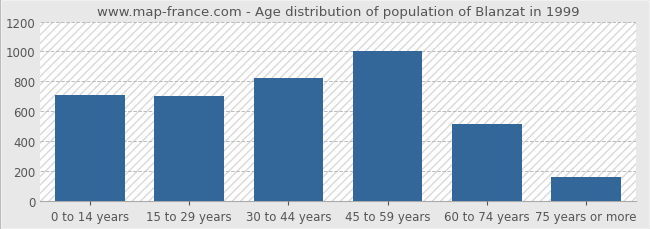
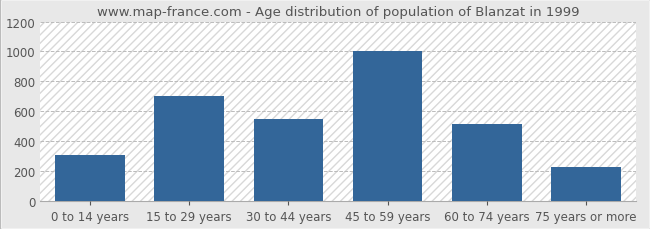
0 to 14 years: 710 -> 310
30 to 44 years: 820 -> 550
75 years or more: 160 -> 230
